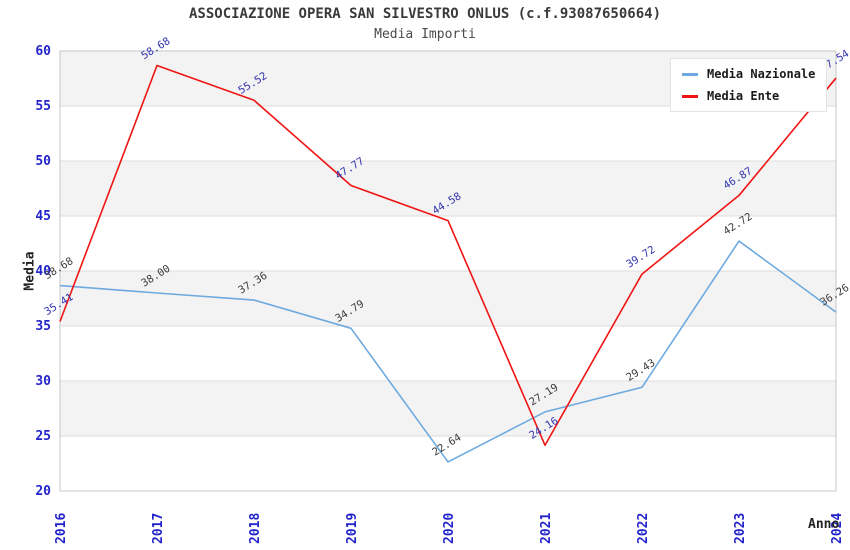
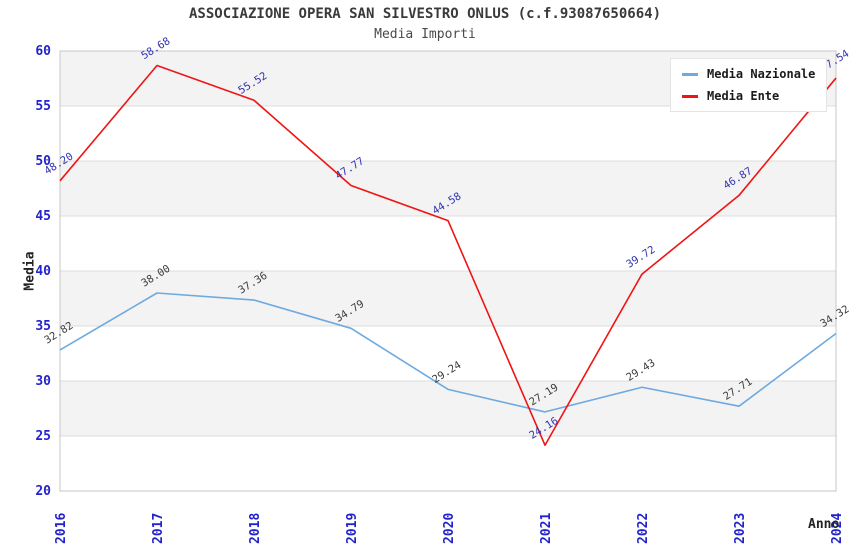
Media Nazionale/2016: 38.68 -> 32.82
Media Ente/2016: 35.41 -> 48.20
Media Nazionale/2020: 22.64 -> 29.24
Media Nazionale/2023: 42.72 -> 27.71
Media Nazionale/2024: 36.26 -> 34.32
